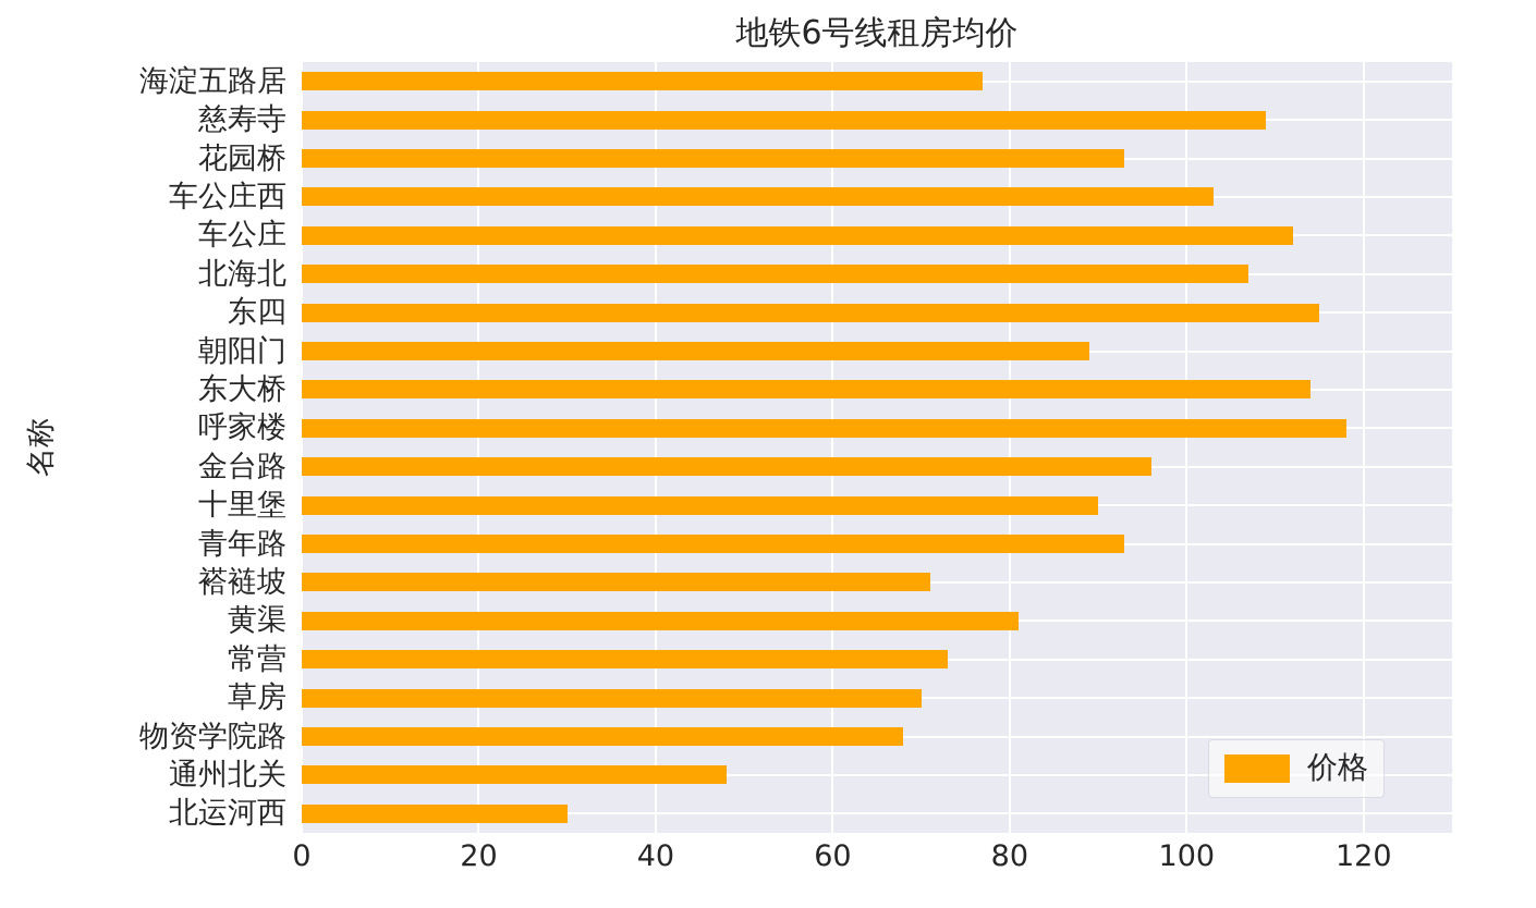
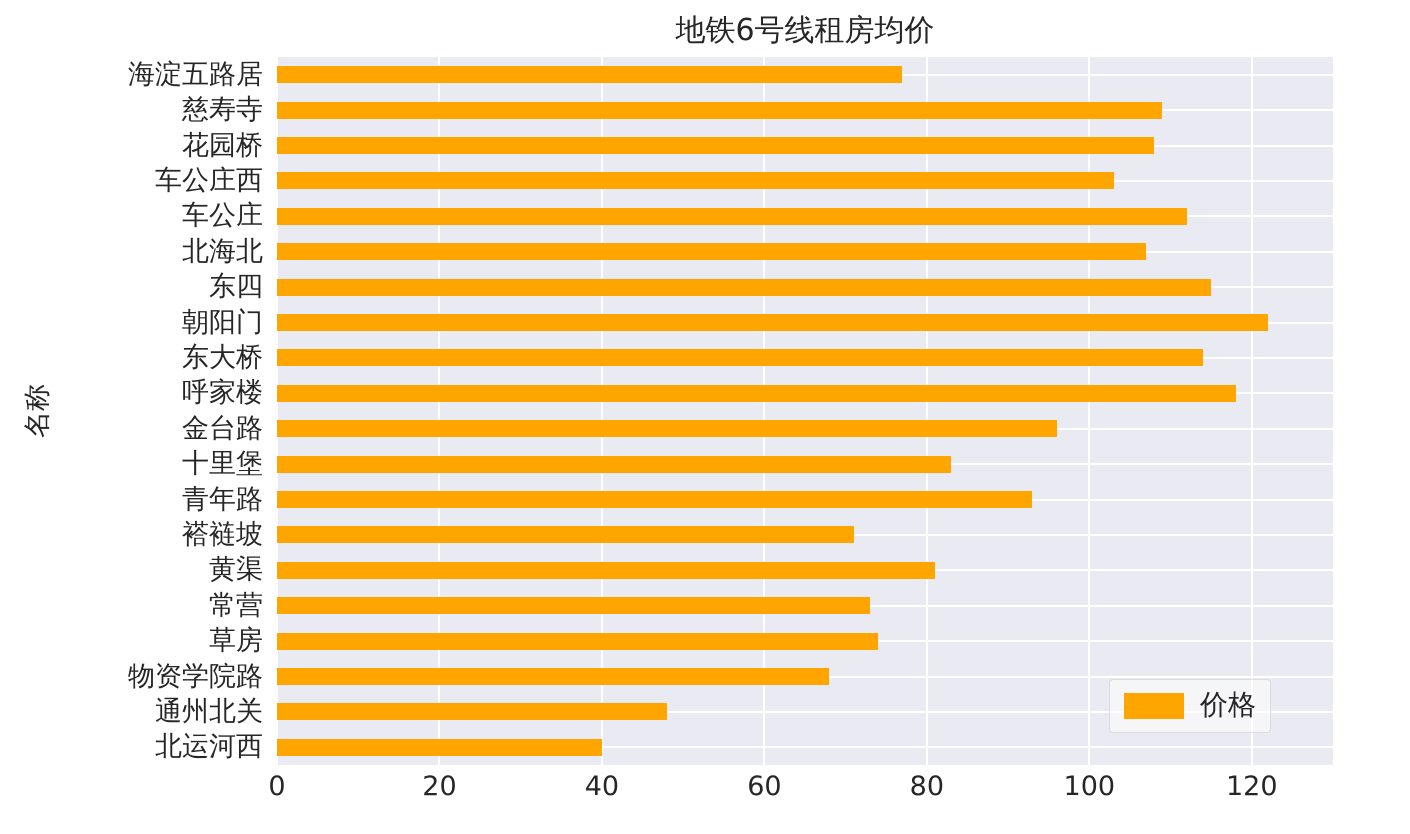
花园桥: 93 -> 108
朝阳门: 89 -> 122
十里堡: 90 -> 83
草房: 70 -> 74
北运河西: 30 -> 40
